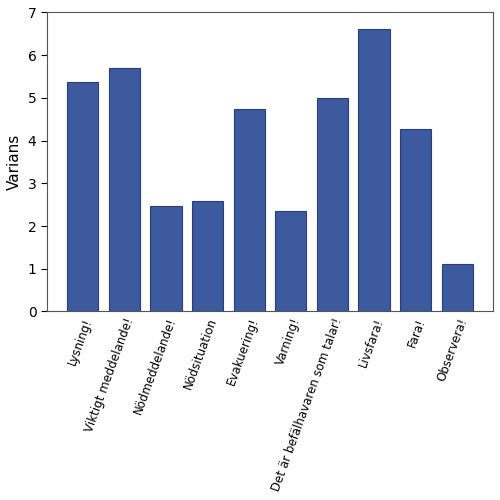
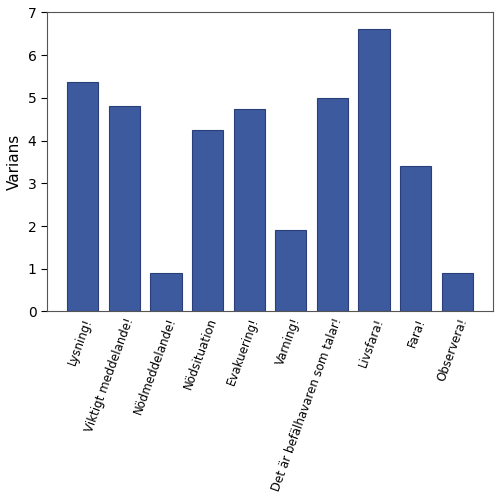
Viktigt meddelande!: 5.70 -> 4.80
Nödmeddelande!: 2.48 -> 0.90
Nödsituation: 2.58 -> 4.25
Varning!: 2.35 -> 1.90
Fara!: 4.28 -> 3.40
Observera!: 1.12 -> 0.90
